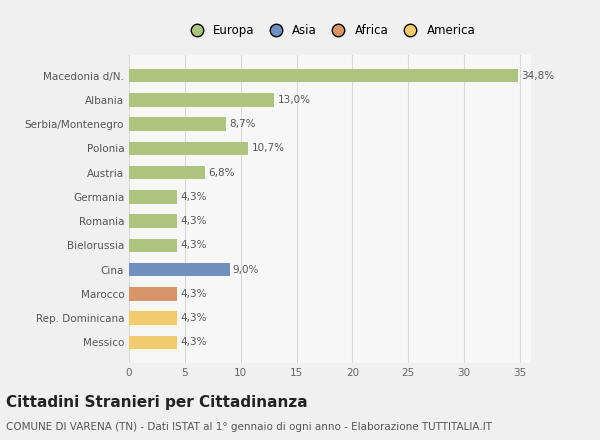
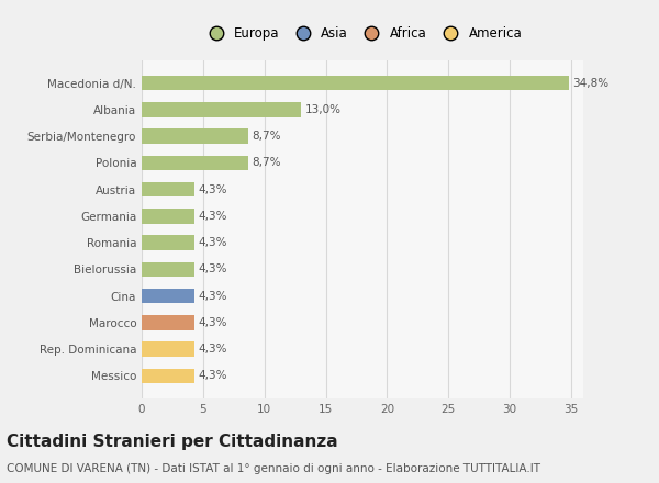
Polonia: 10,7% -> 8,7%
Austria: 6,8% -> 4,3%
Cina: 9,0% -> 4,3%
